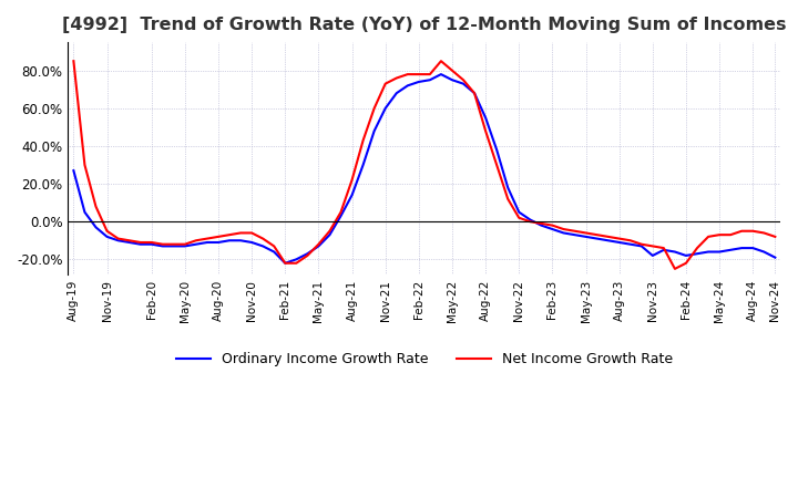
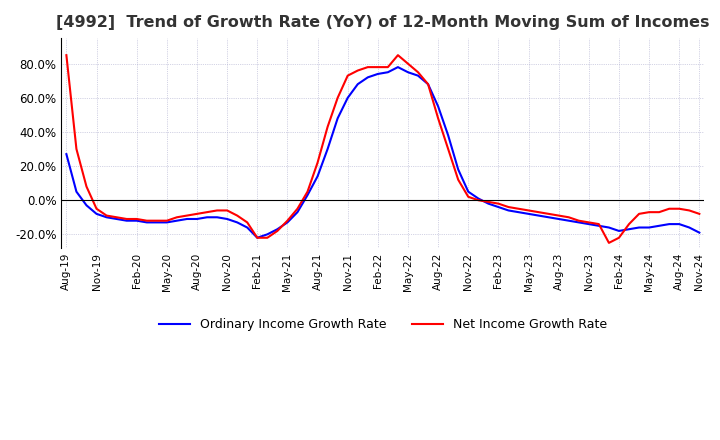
Ordinary Income Growth Rate/Nov-23: -18% -> -14%
